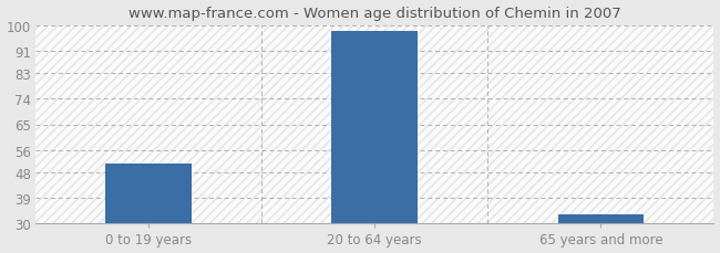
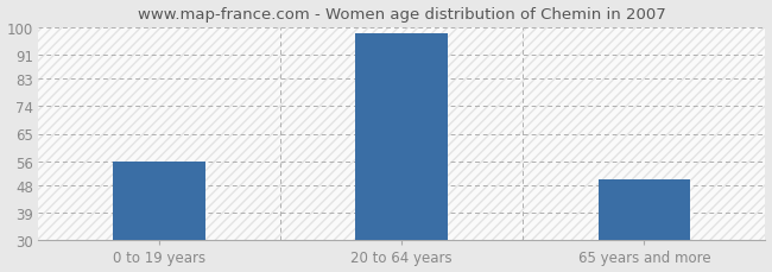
0 to 19 years: 51 -> 56
65 years and more: 33 -> 50
